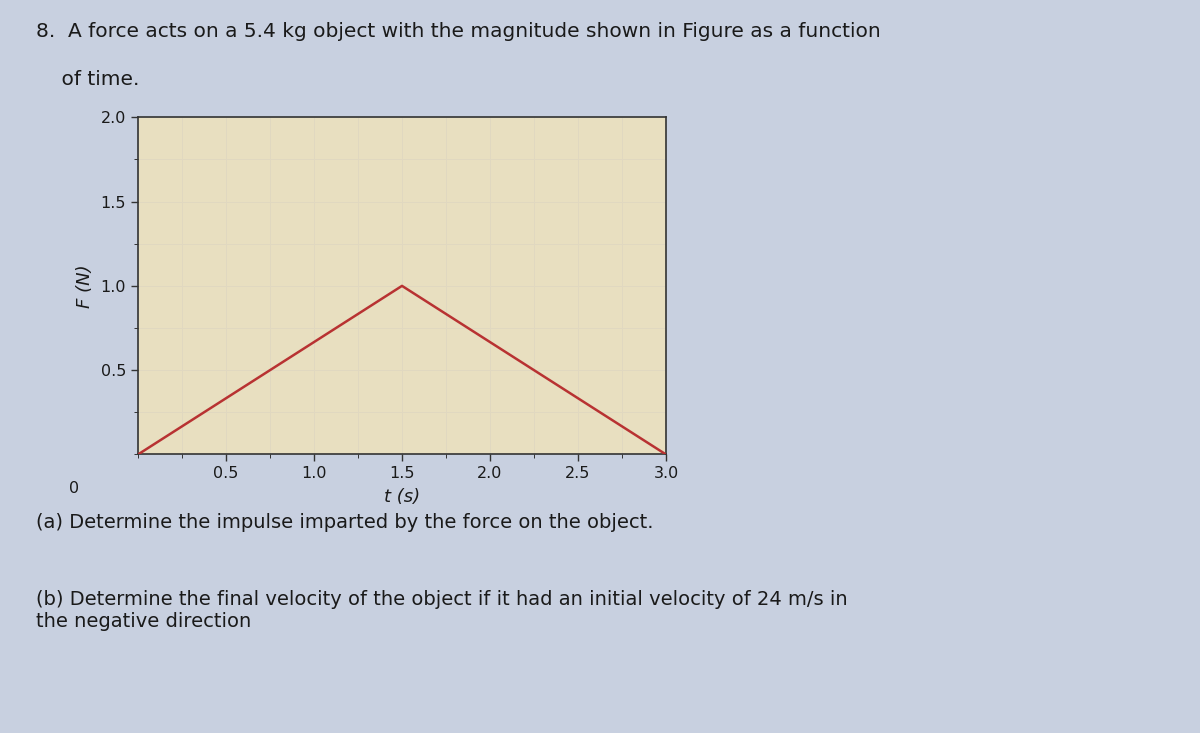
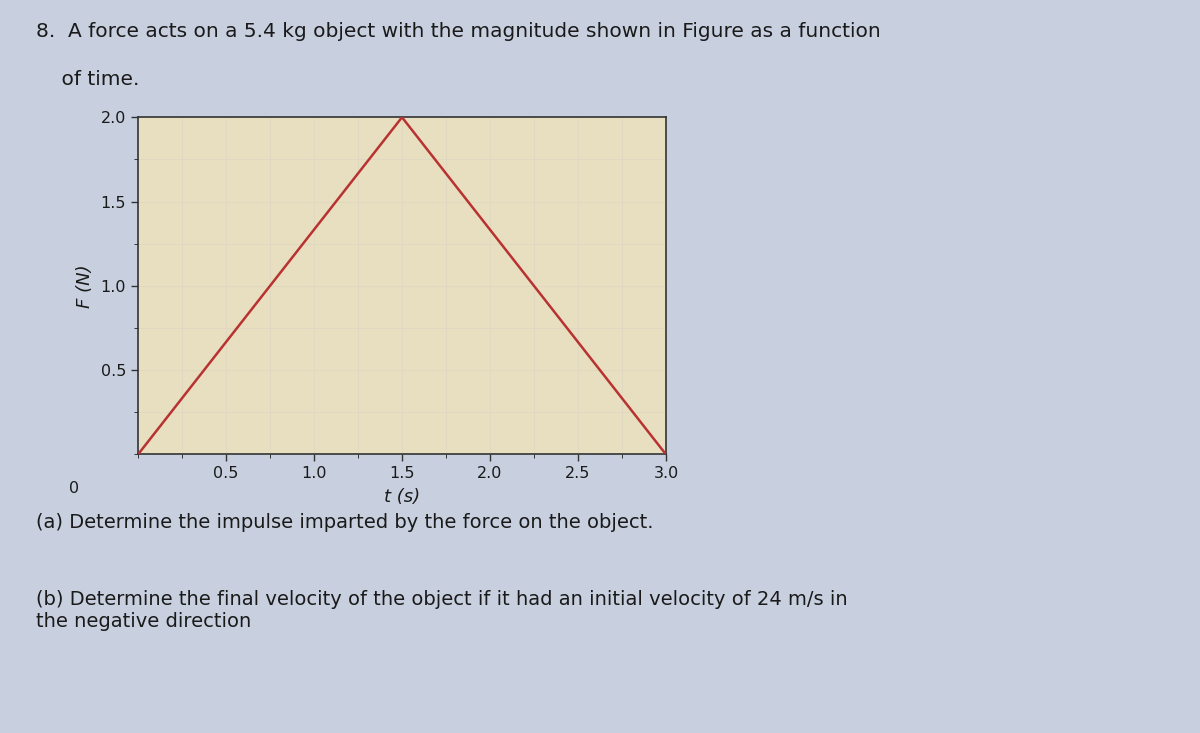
1.5: 1 -> 2
